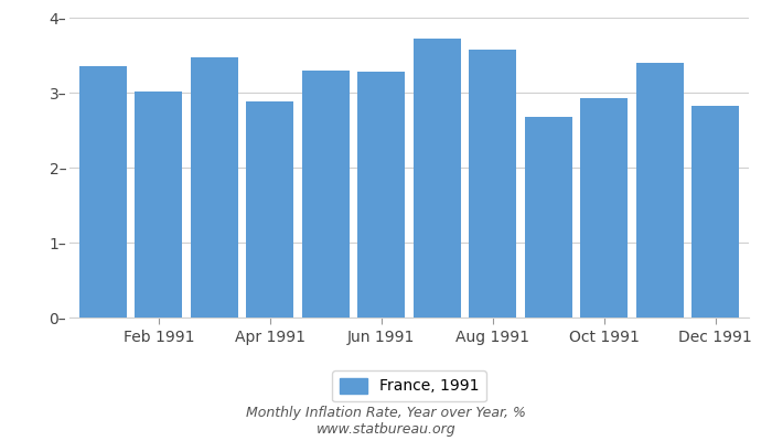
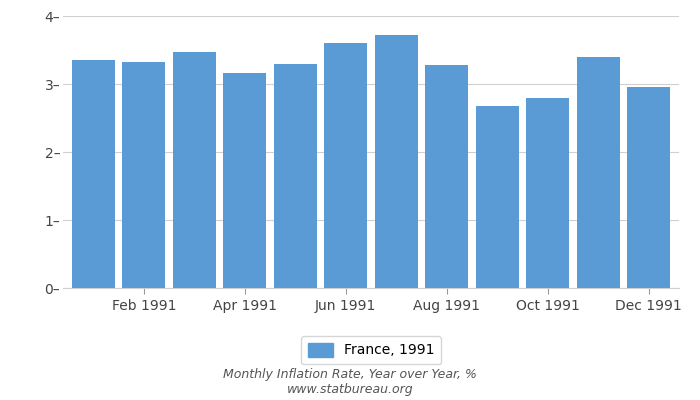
Feb 1991: 3.02– -> 3.33–
Apr 1991: 2.88– -> 3.16–
Jun 1991: 3.28– -> 3.61–
Aug 1991: 3.58– -> 3.28–
Oct 1991: 2.92– -> 2.80–
Dec 1991: 2.82– -> 2.96–
